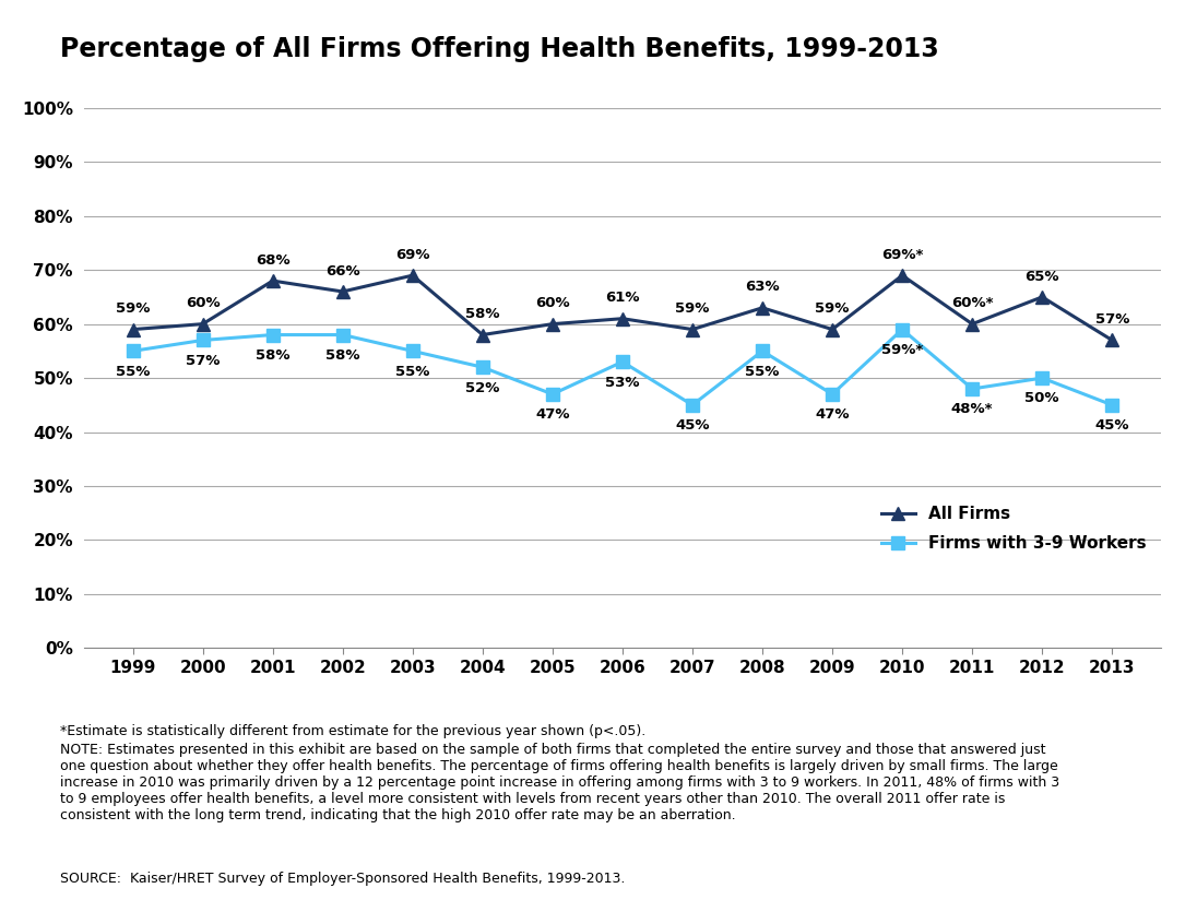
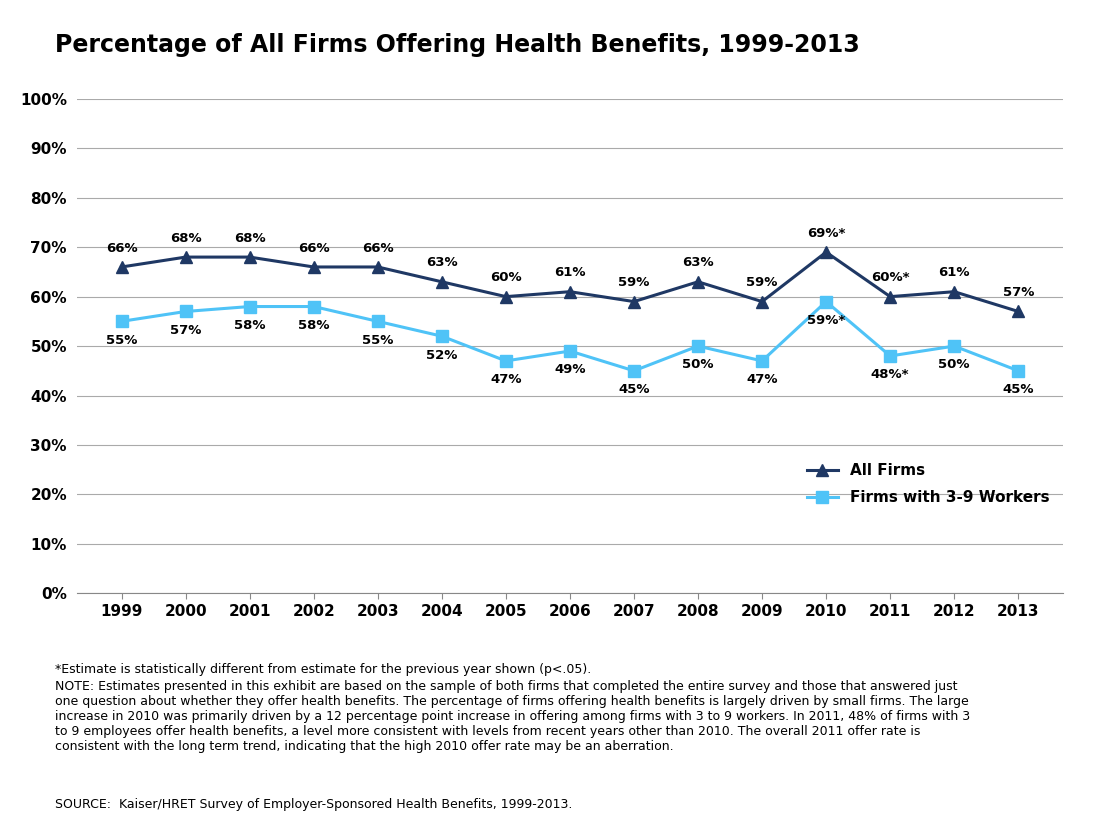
All Firms/1999: 59% -> 66%
All Firms/2000: 60% -> 68%
All Firms/2003: 69% -> 66%
All Firms/2004: 58% -> 63%
Firms with 3-9 Workers/2006: 53% -> 49%
Firms with 3-9 Workers/2008: 55% -> 50%
All Firms/2012: 65% -> 61%
